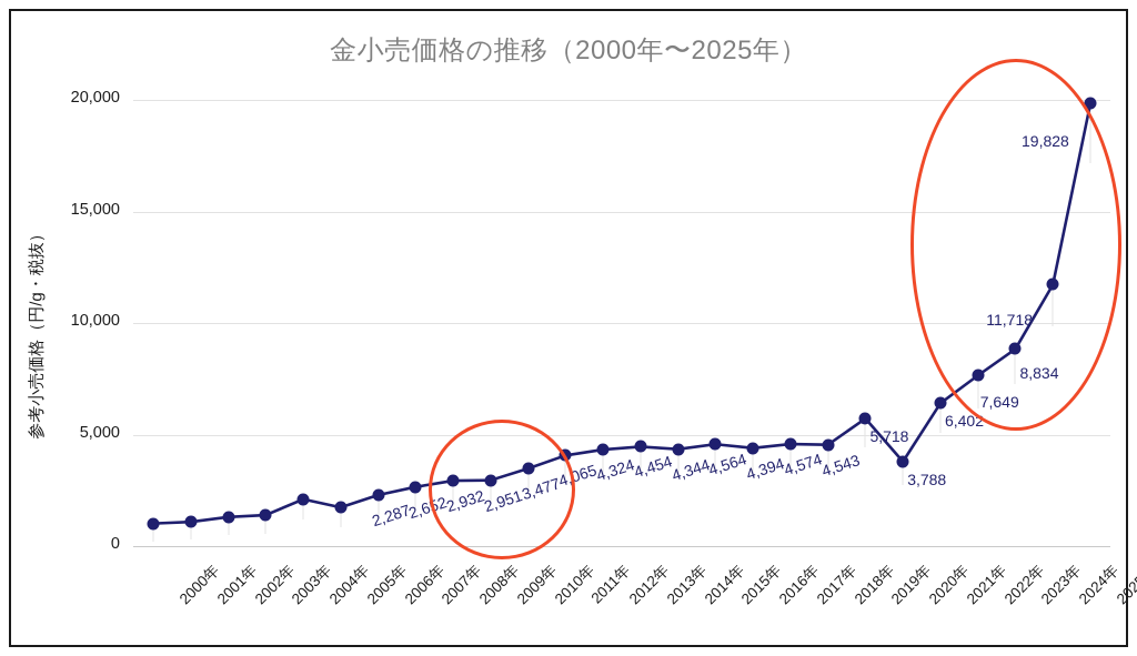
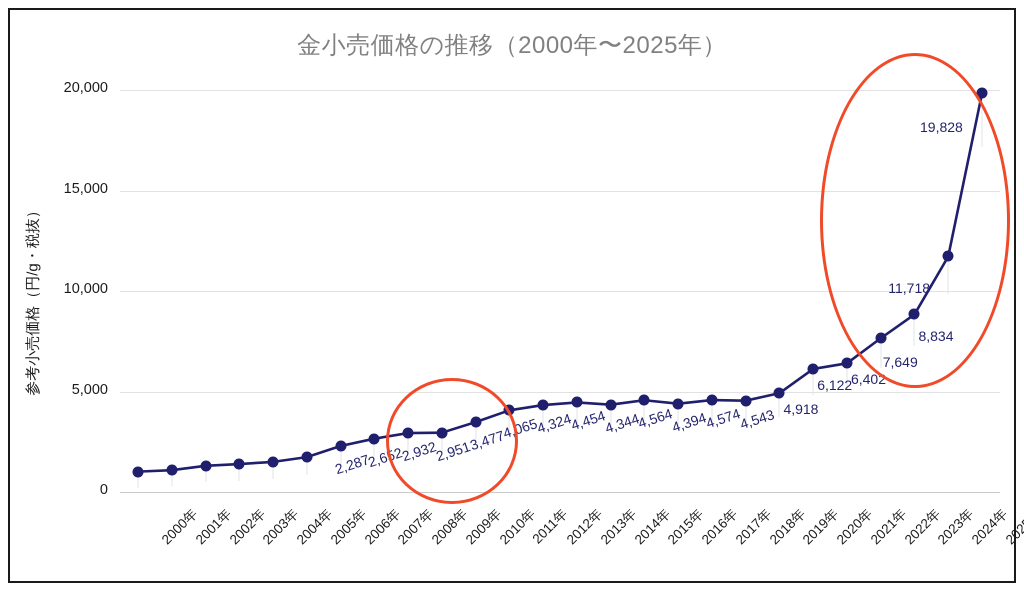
2004年: 2100 -> 1500
2019年: 5,718 -> 4,918
2020年: 3,788 -> 6,122
